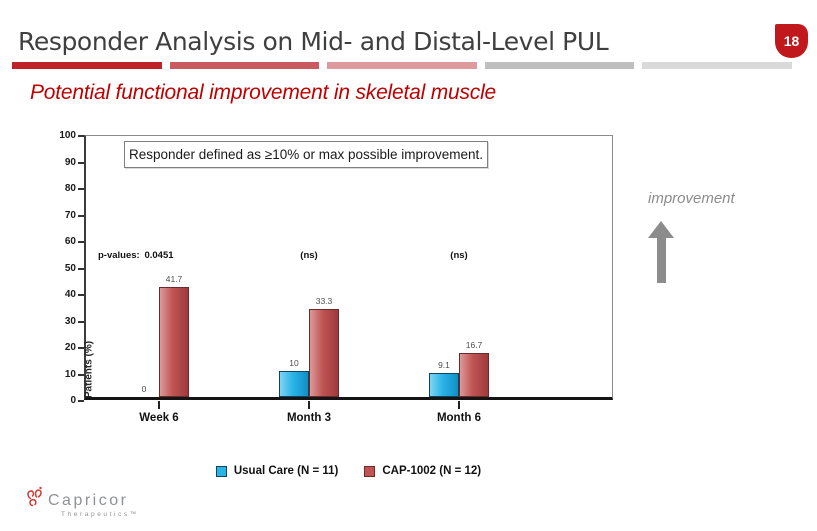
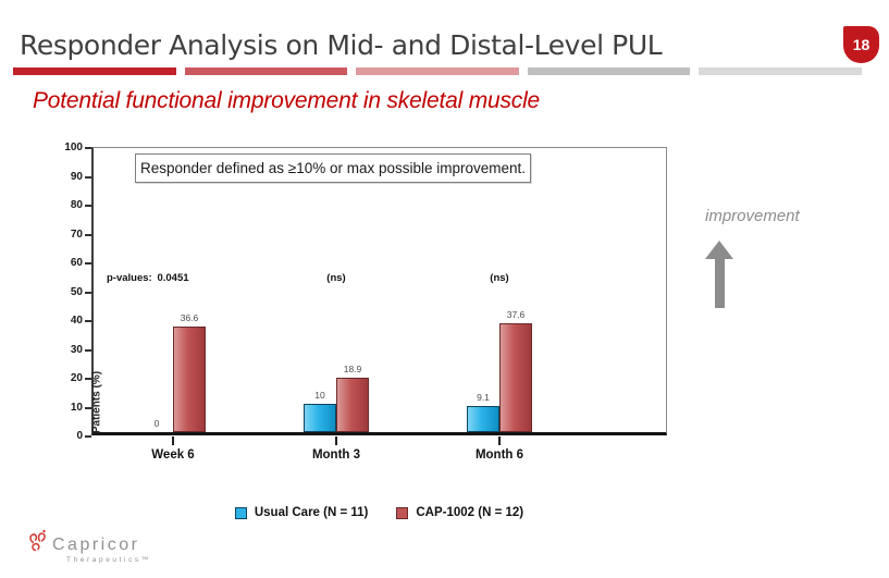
CAP-1002 (N = 12)/Week 6: 41.7 -> 36.6
CAP-1002 (N = 12)/Month 3: 33.3 -> 18.9
CAP-1002 (N = 12)/Month 6: 16.7 -> 37.6
